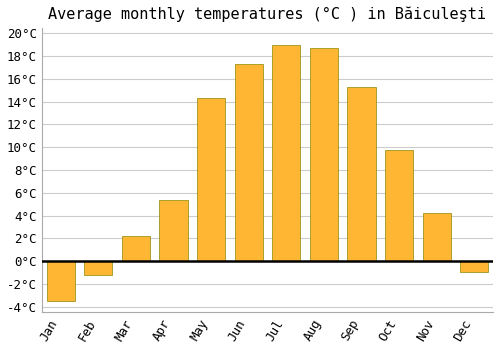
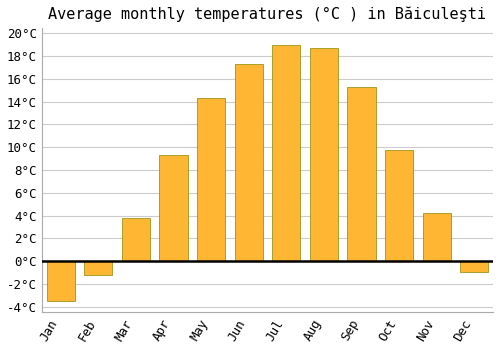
Mar: 2.2°C -> 3.8°C
Apr: 5.4°C -> 9.3°C
